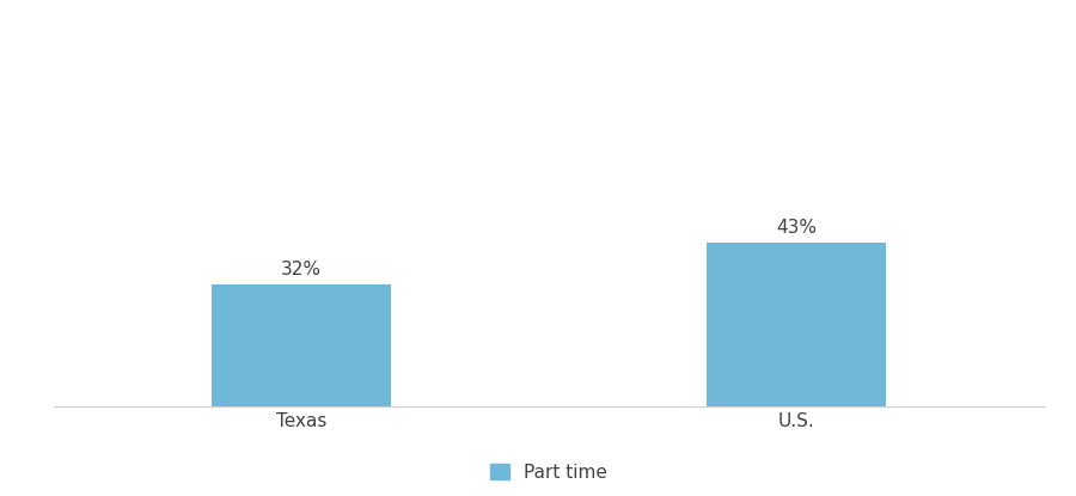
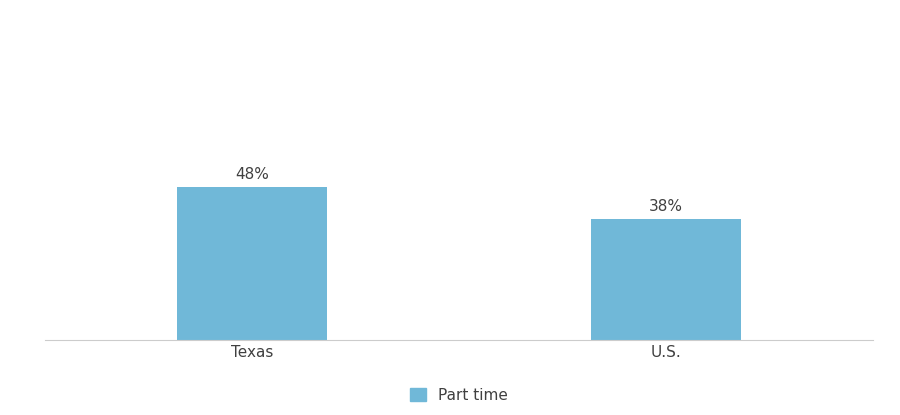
Texas: 32% -> 48%
U.S.: 43% -> 38%
